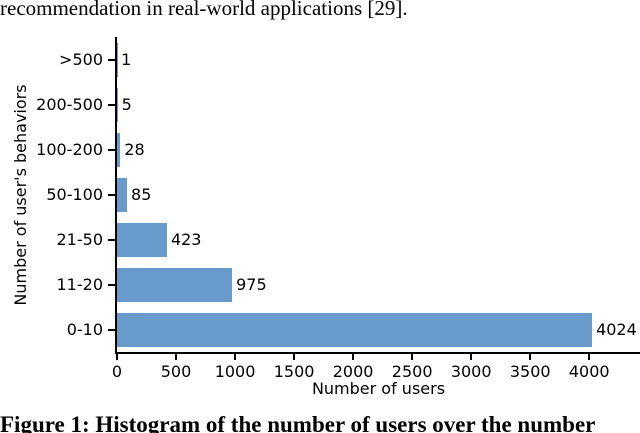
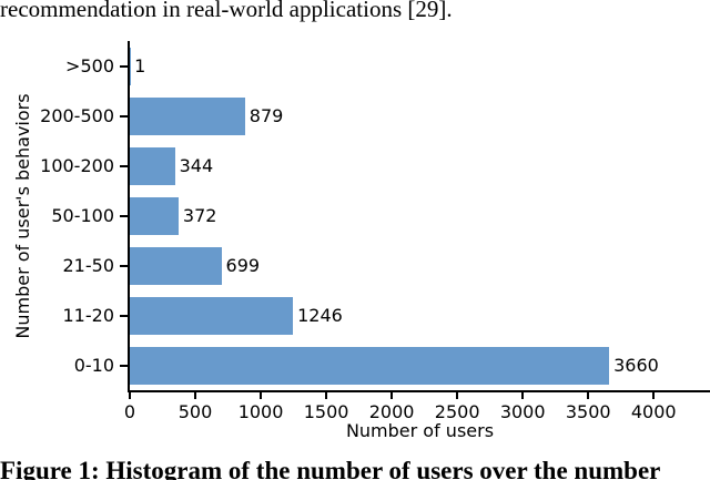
200-500: 5 -> 879
100-200: 28 -> 344
50-100: 85 -> 372
21-50: 423 -> 699
11-20: 975 -> 1246
0-10: 4024 -> 3660
